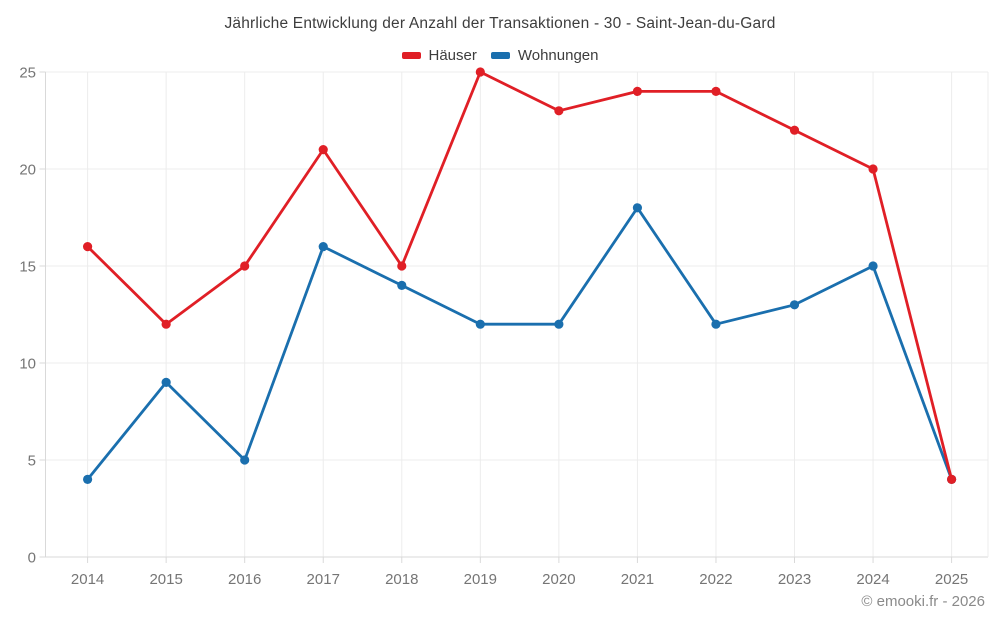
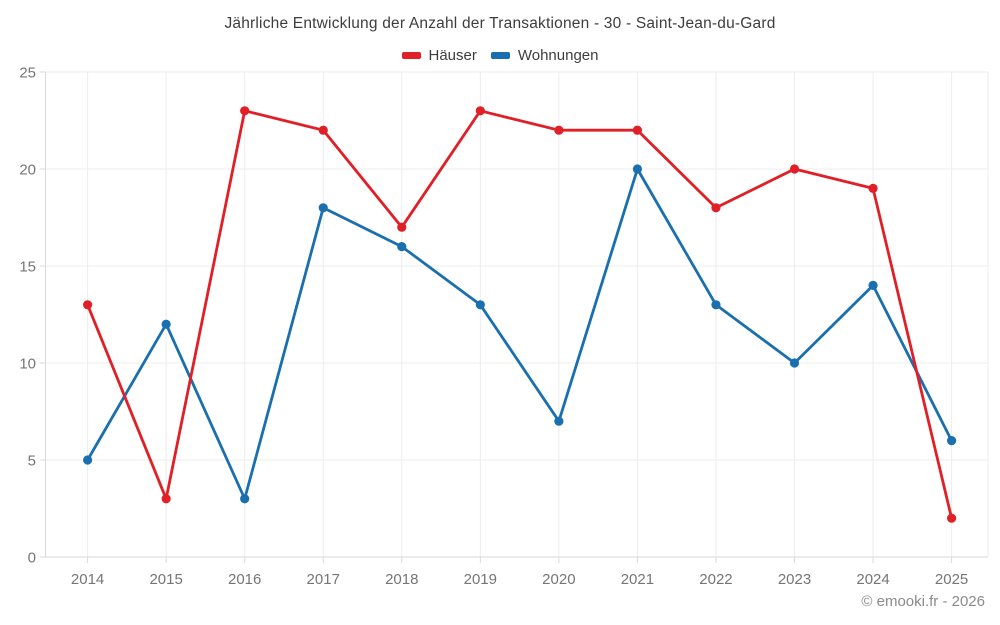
Häuser/2014: 16 -> 13
Wohnungen/2014: 4 -> 5
Häuser/2015: 12 -> 3
Wohnungen/2015: 9 -> 12
Häuser/2016: 15 -> 23
Wohnungen/2016: 5 -> 3
Häuser/2017: 21 -> 22
Wohnungen/2017: 16 -> 18
Häuser/2018: 15 -> 17
Wohnungen/2018: 14 -> 16
Häuser/2019: 25 -> 23
Wohnungen/2019: 12 -> 13
Häuser/2020: 23 -> 22
Wohnungen/2020: 12 -> 7
Häuser/2021: 24 -> 22
Wohnungen/2021: 18 -> 20
Häuser/2022: 24 -> 18
Wohnungen/2022: 12 -> 13
Häuser/2023: 22 -> 20
Wohnungen/2023: 13 -> 10
Häuser/2024: 20 -> 19
Wohnungen/2024: 15 -> 14
Häuser/2025: 4 -> 2
Wohnungen/2025: 4 -> 6
